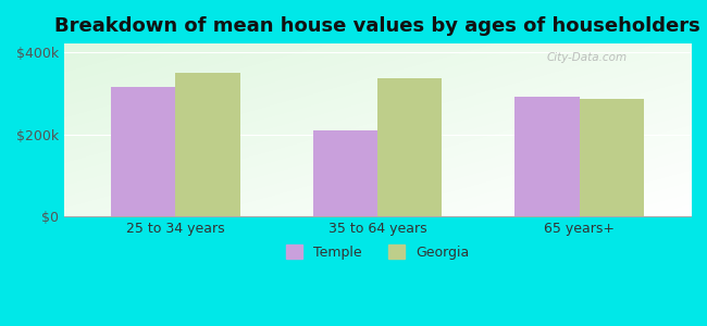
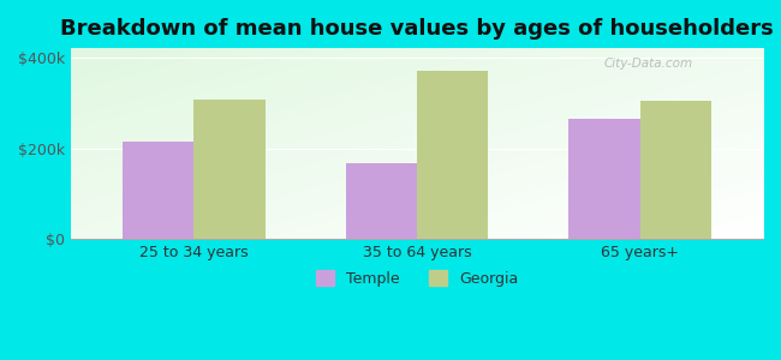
Temple/25 to 34 years: $315k -> $215k
Georgia/25 to 34 years: $350k -> $308k
Temple/35 to 64 years: $210k -> $168k
Georgia/35 to 64 years: $335k -> $370k
Temple/65 years+: $290k -> $265k
Georgia/65 years+: $285k -> $305k
